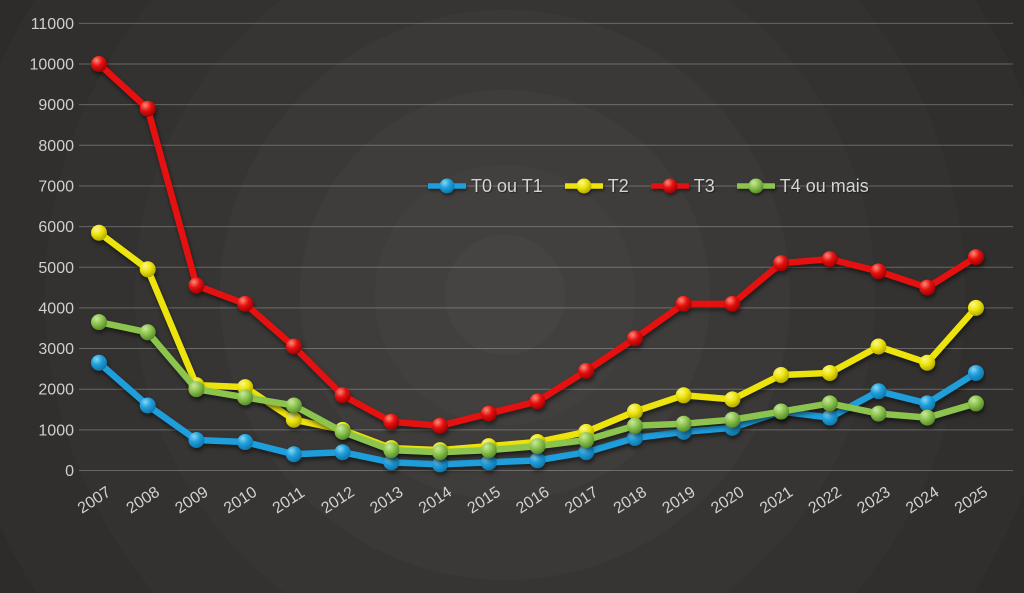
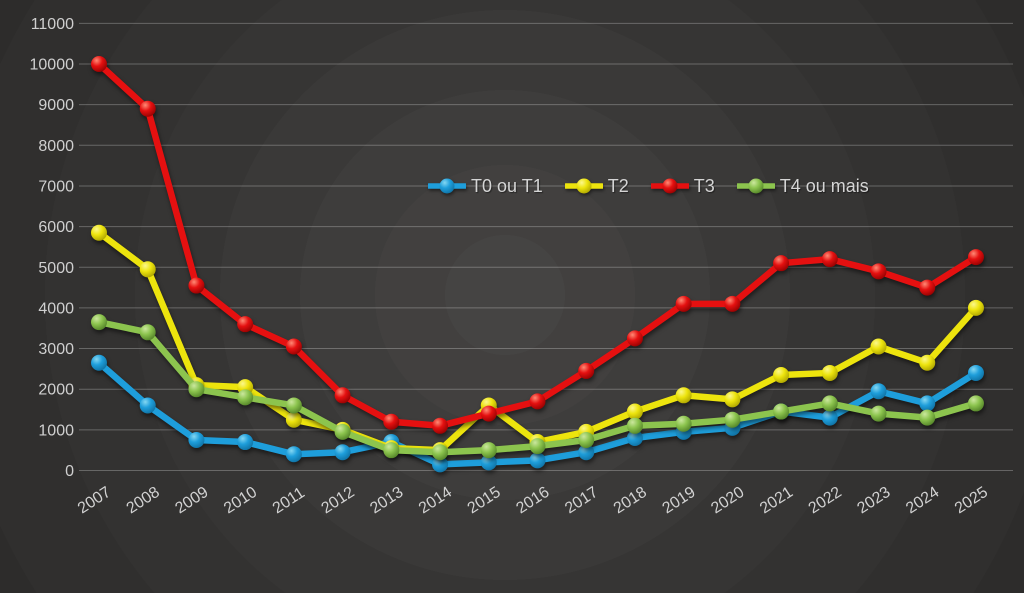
T3/2010: 4100 -> 3600
T0 ou T1/2013: 200 -> 700
T2/2015: 600 -> 1600
